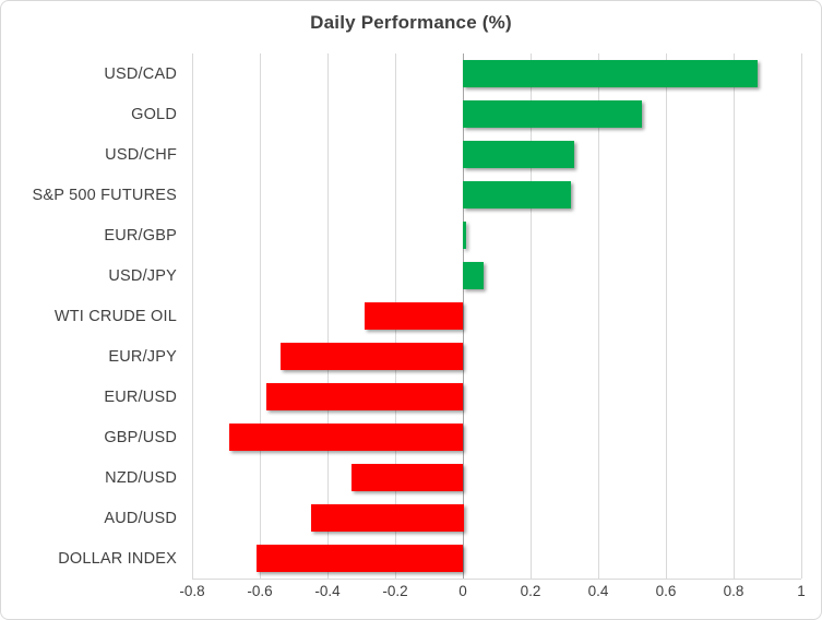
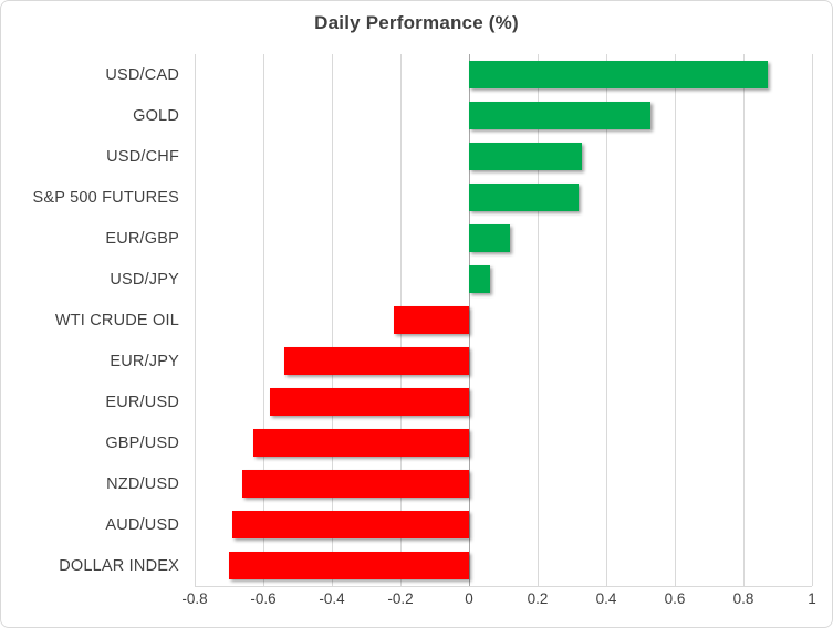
EUR/GBP: 0.01 -> 0.12
WTI CRUDE OIL: -0.29 -> -0.22
GBP/USD: -0.69 -> -0.63
NZD/USD: -0.33 -> -0.66
AUD/USD: -0.45 -> -0.69
DOLLAR INDEX: -0.61 -> -0.70
